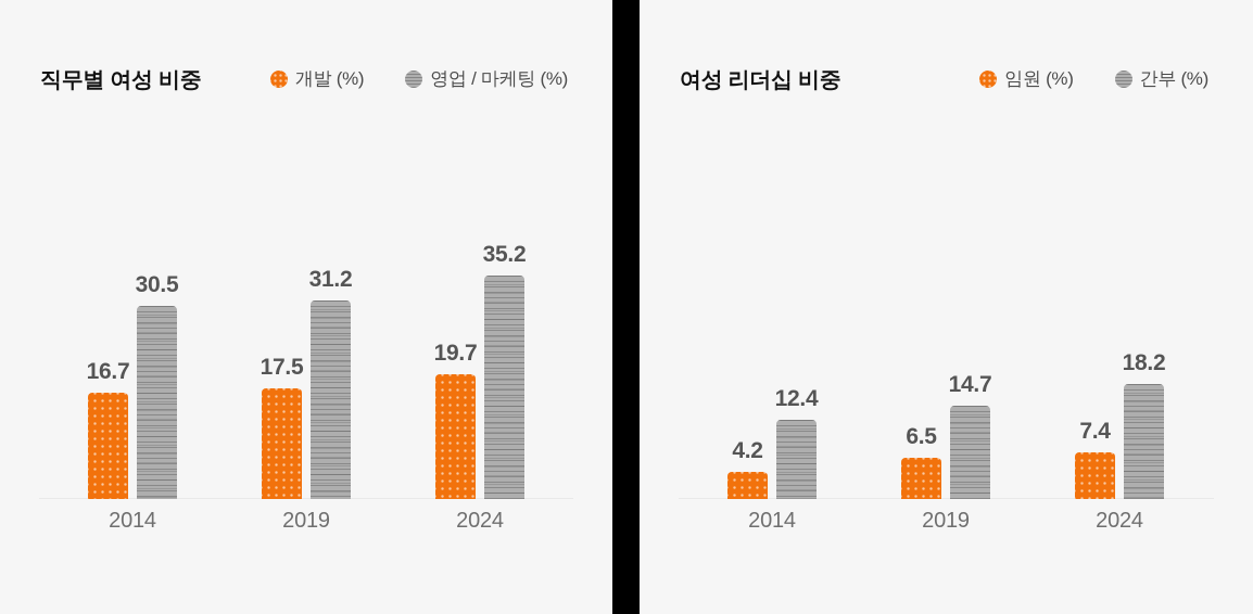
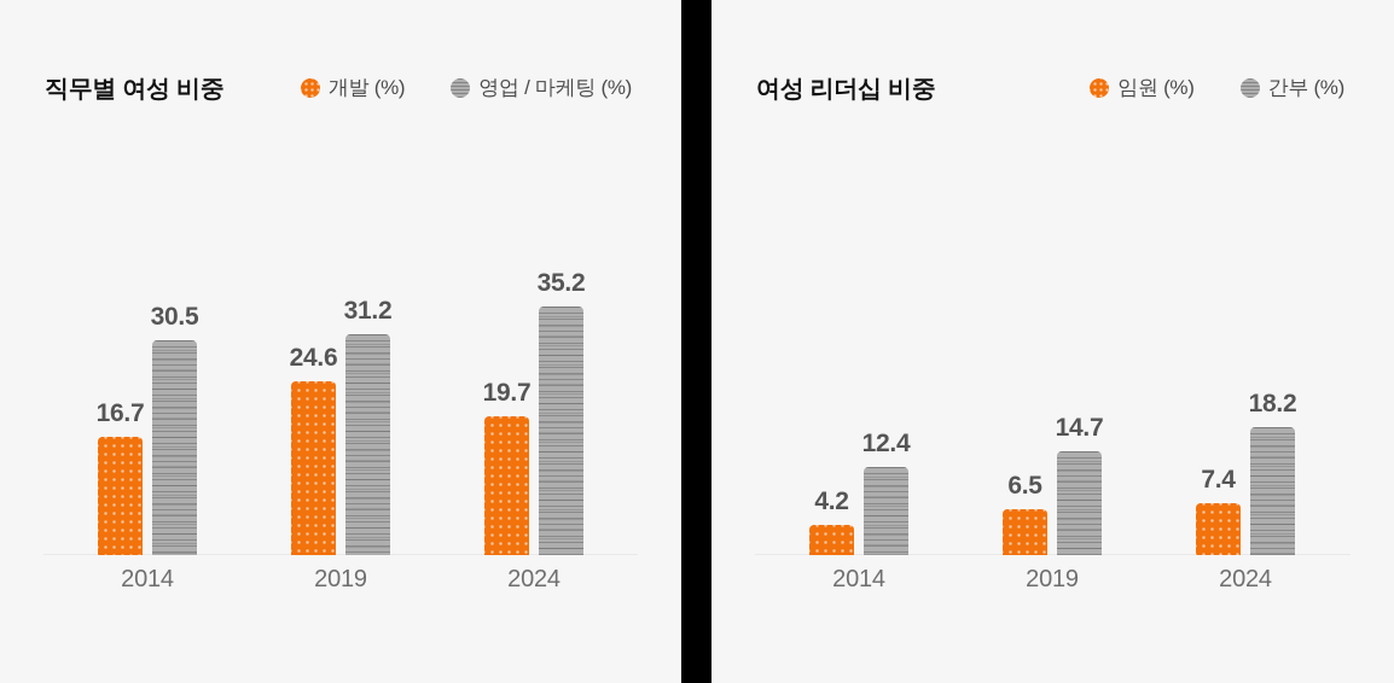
직무별 여성 비중/개발 (%)/2019: 17.5 -> 24.6
